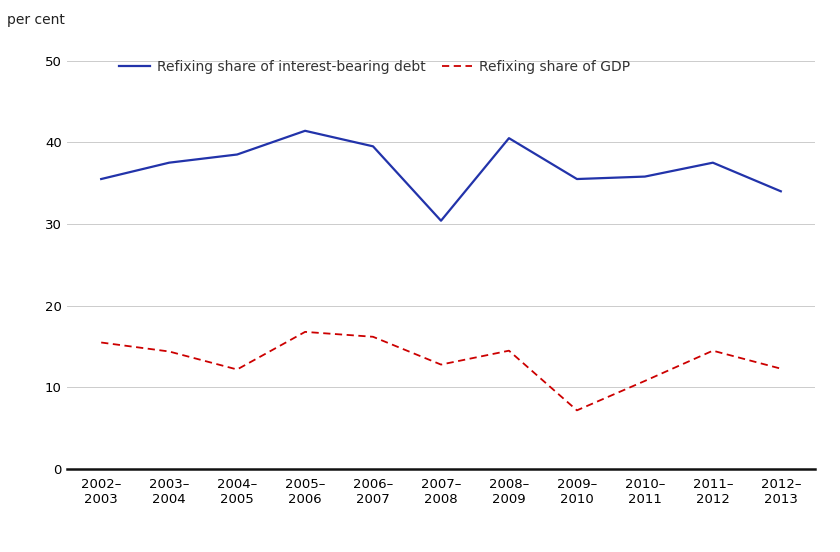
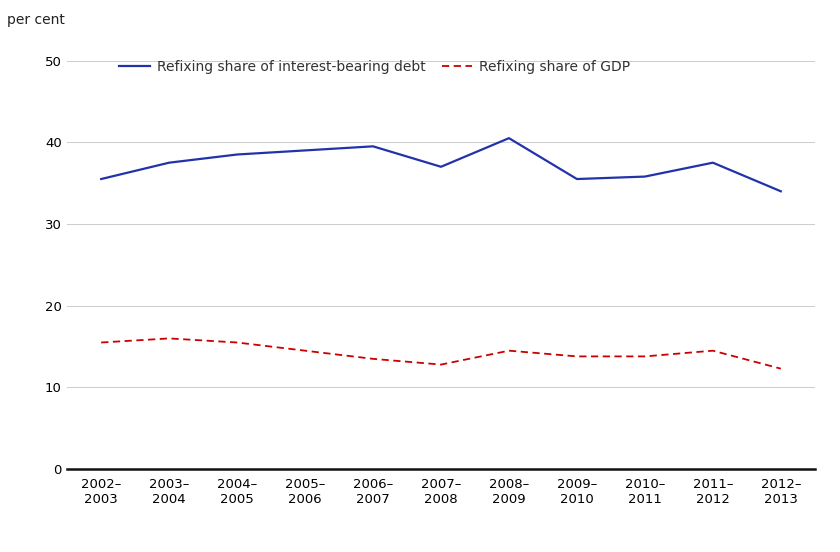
Refixing share of GDP/2003– 2004: 14.4 -> 16.0
Refixing share of GDP/2004– 2005: 12.2 -> 15.5
Refixing share of interest-bearing debt/2005– 2006: 41.4 -> 39.0
Refixing share of GDP/2005– 2006: 16.8 -> 14.5
Refixing share of GDP/2006– 2007: 16.2 -> 13.5
Refixing share of interest-bearing debt/2007– 2008: 30.4 -> 37.0
Refixing share of GDP/2009– 2010: 7.2 -> 13.8
Refixing share of GDP/2010– 2011: 10.8 -> 13.8
